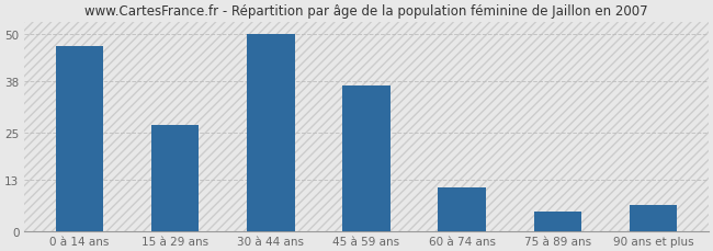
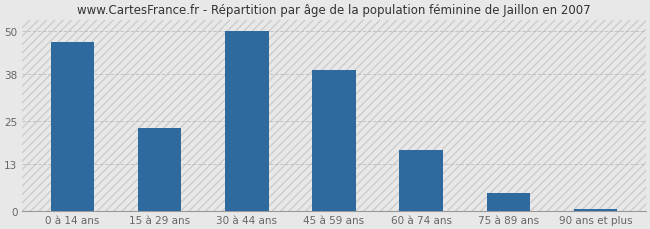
15 à 29 ans: 27.0 -> 23.0
45 à 59 ans: 37.0 -> 39.0
60 à 74 ans: 11.0 -> 17.0
90 ans et plus: 6.5 -> 0.5
